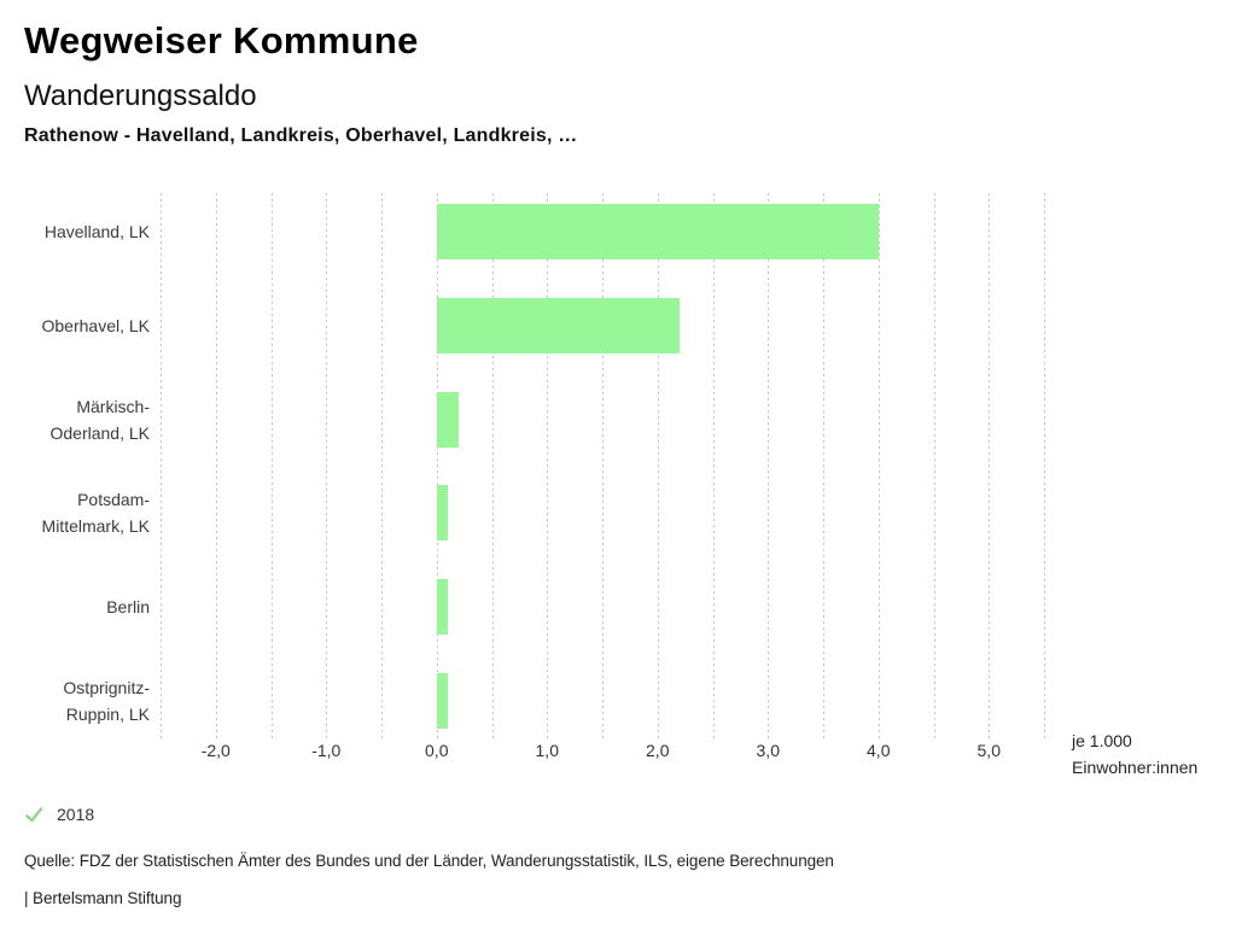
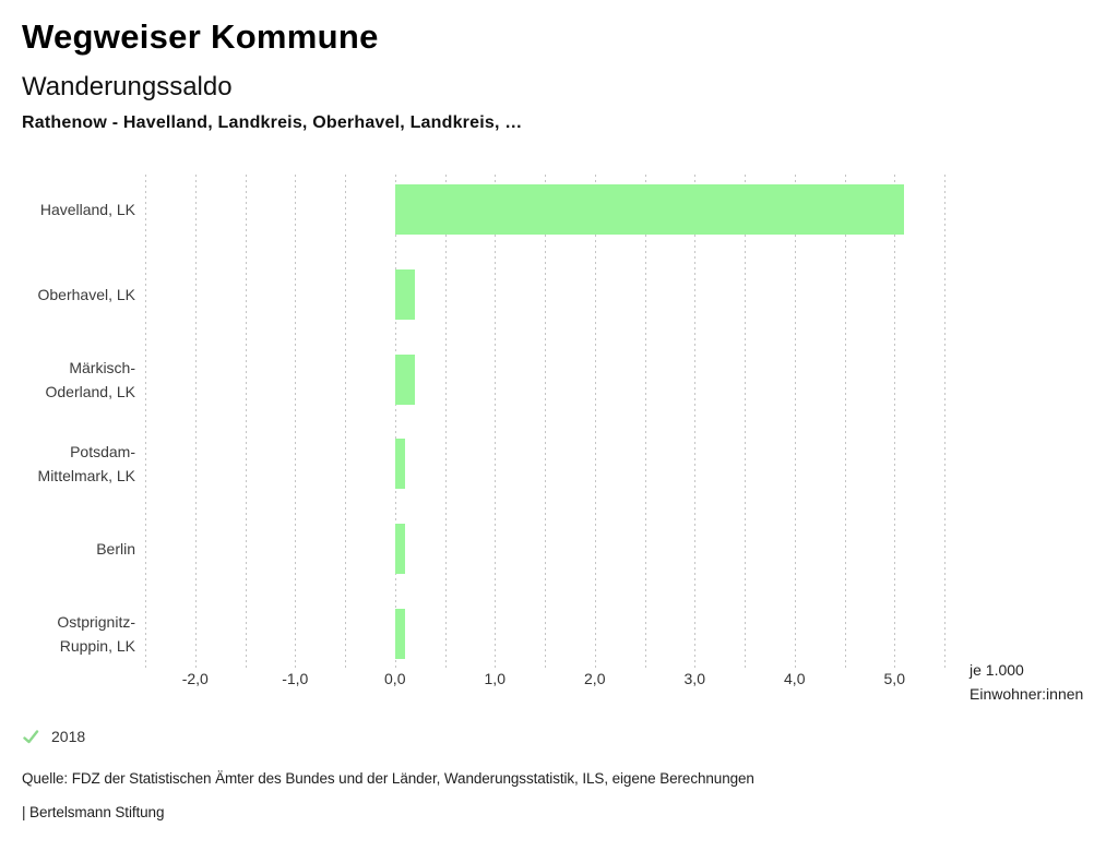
Havelland, LK: 4,0 -> 5,1
Oberhavel, LK: 2,2 -> 0,2
